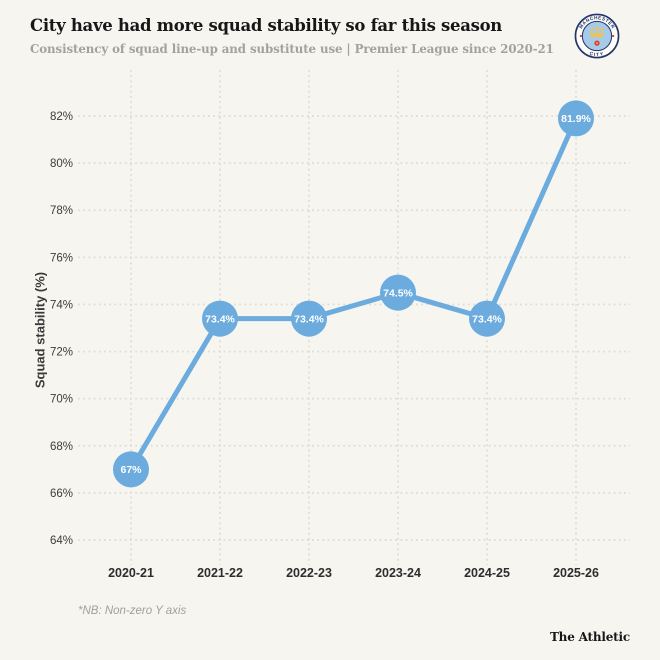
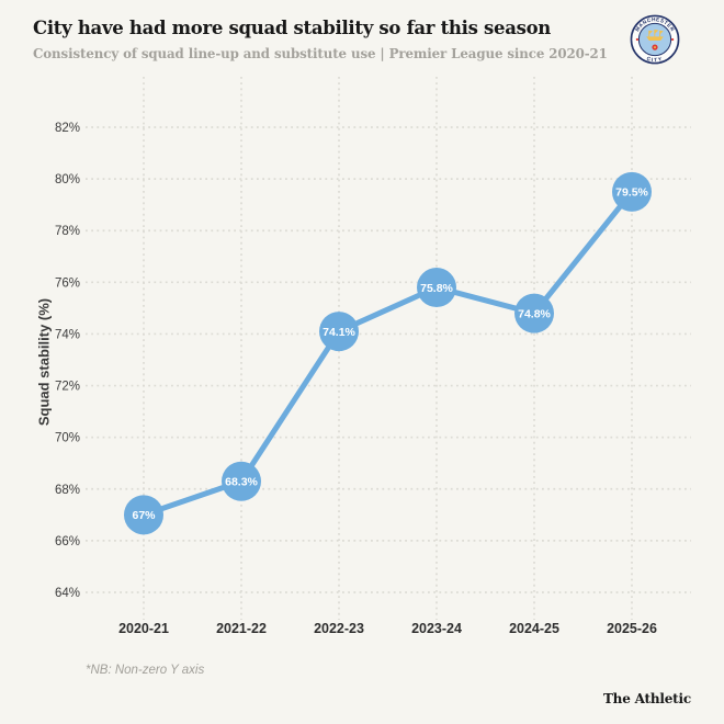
2021-22: 73.4% -> 68.3%
2022-23: 73.4% -> 74.1%
2023-24: 74.5% -> 75.8%
2024-25: 73.4% -> 74.8%
2025-26: 81.9% -> 79.5%
